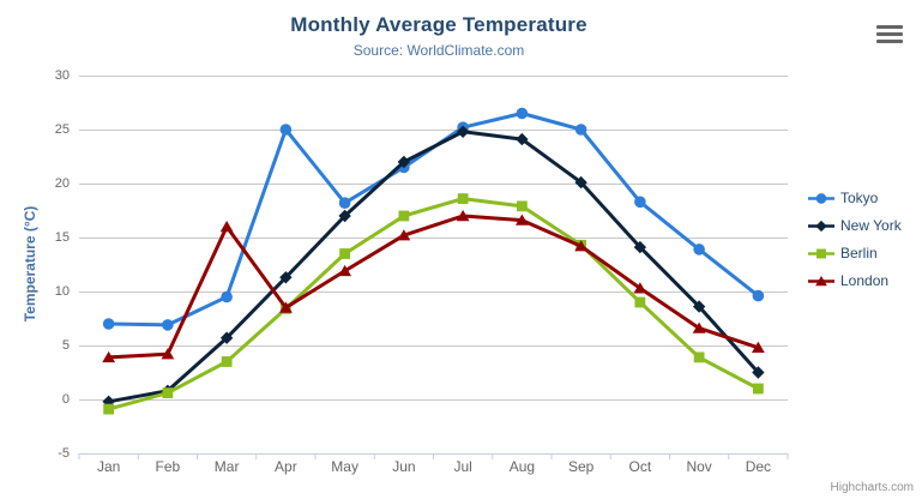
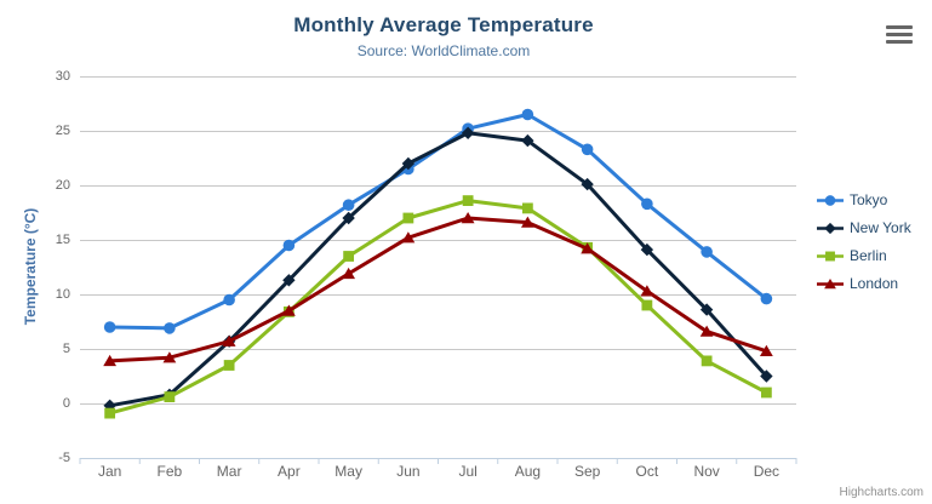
London/Mar: 16 -> 6
Tokyo/Apr: 25 -> 14
Tokyo/Sep: 25 -> 23
